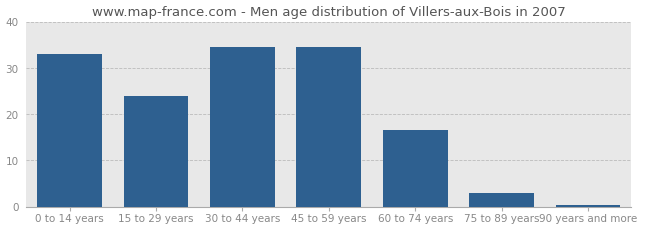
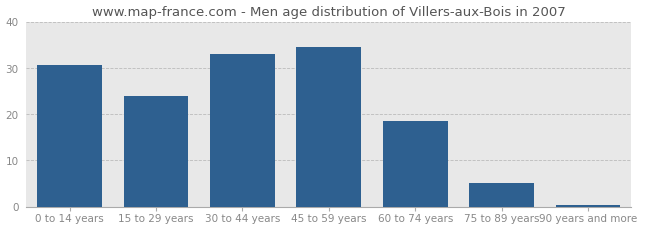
0 to 14 years: 33.0 -> 30.5
30 to 44 years: 34.5 -> 33.0
60 to 74 years: 16.5 -> 18.5
75 to 89 years: 3.0 -> 5.0
